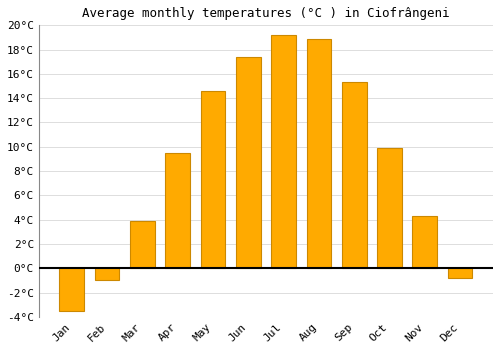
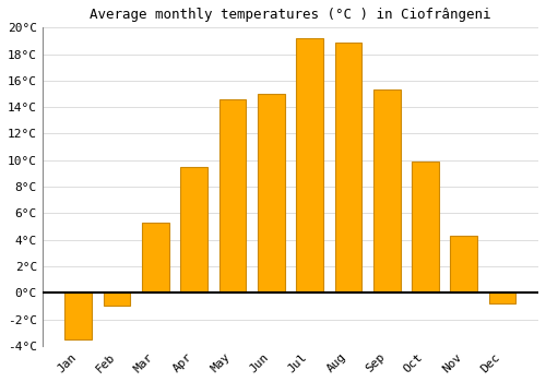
Mar: 3.9°C -> 5.3°C
Jun: 17.4°C -> 15.0°C
